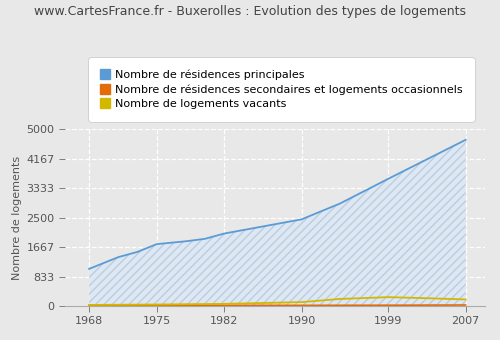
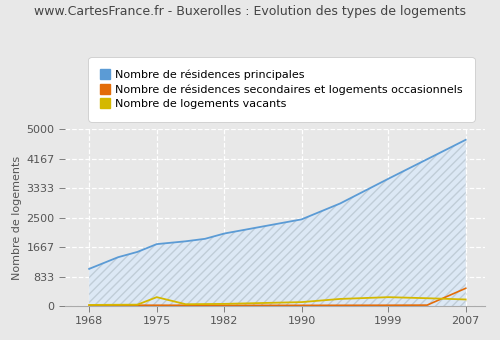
Nombre de logements vacants/1975: 40 -> 250
Nombre de résidences secondaires et logements occasionnels/2007: 30 -> 500
